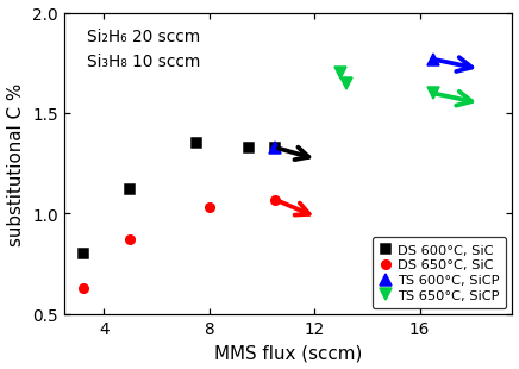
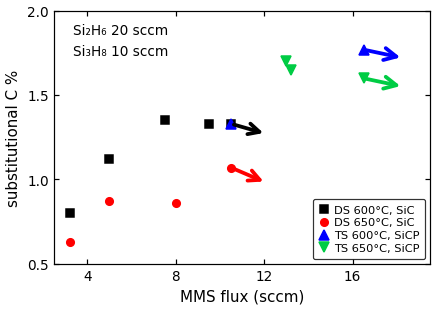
DS 650°C, SiC/8: 1.03 -> 0.86
